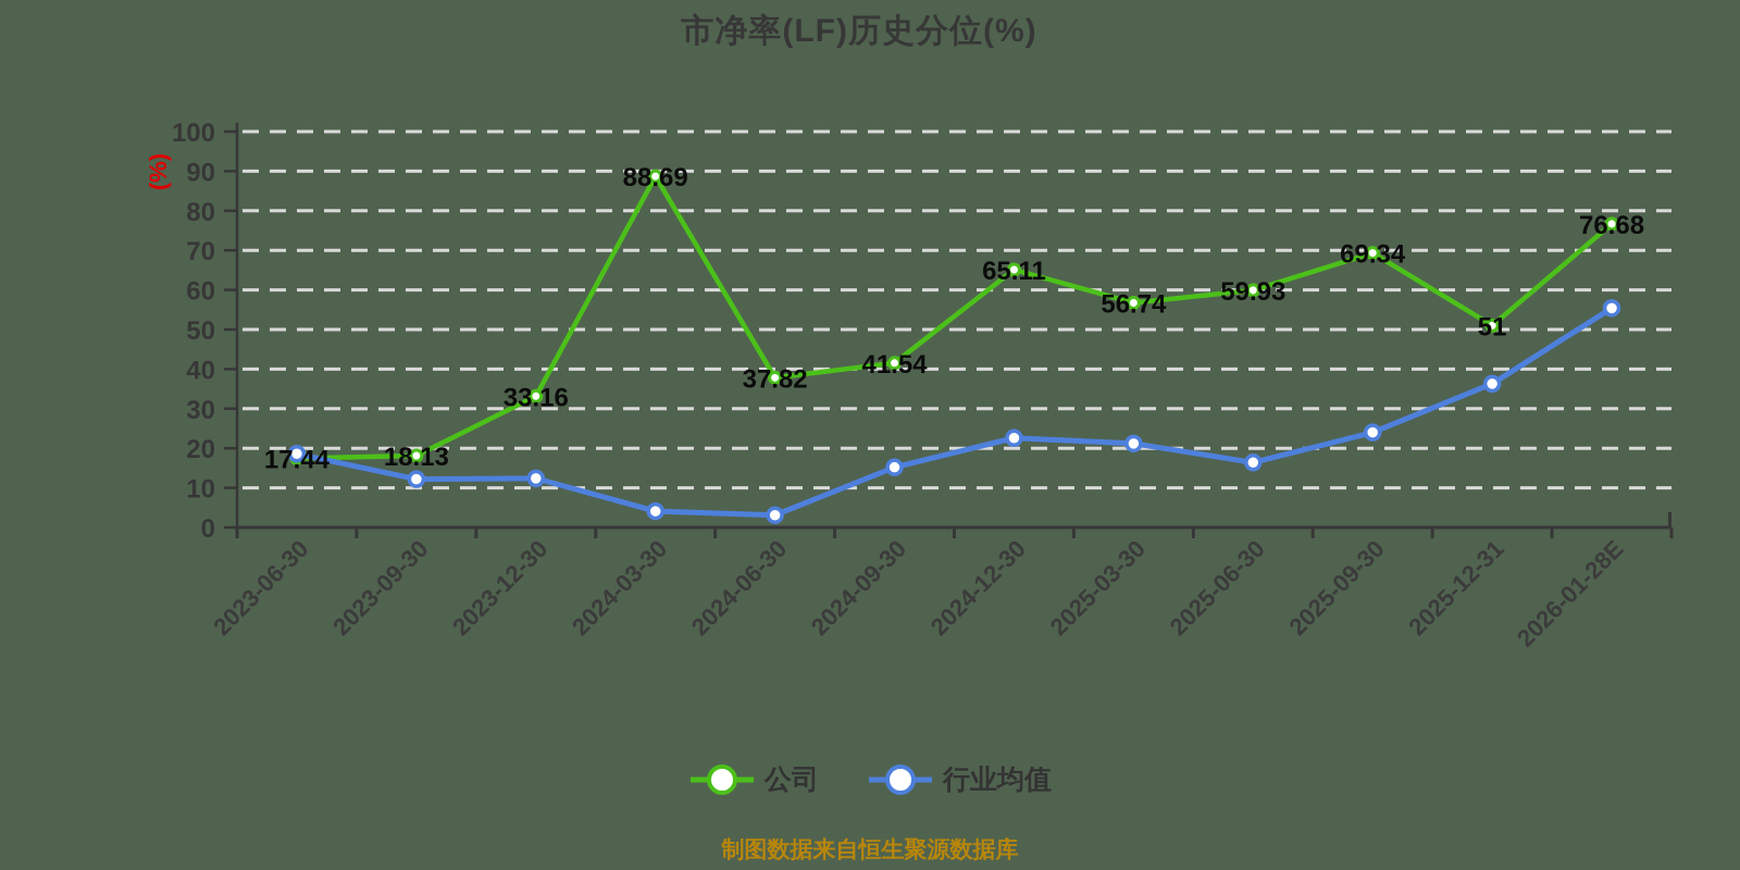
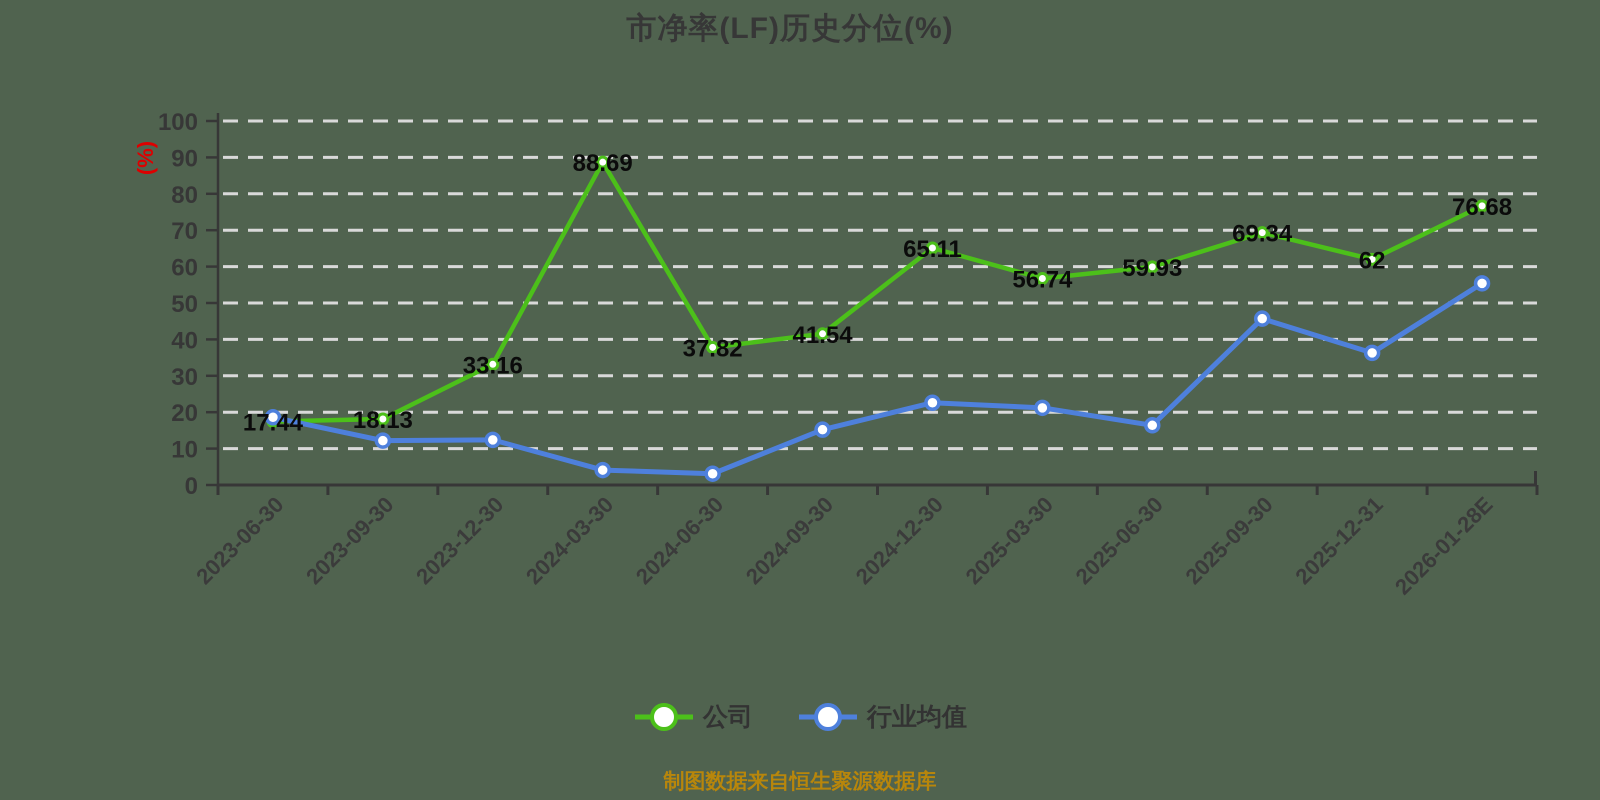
行业均值/2025-09-30: 24 -> 46
公司/2025-12-31: 51 -> 62
